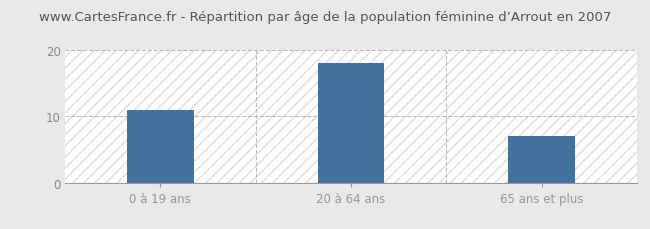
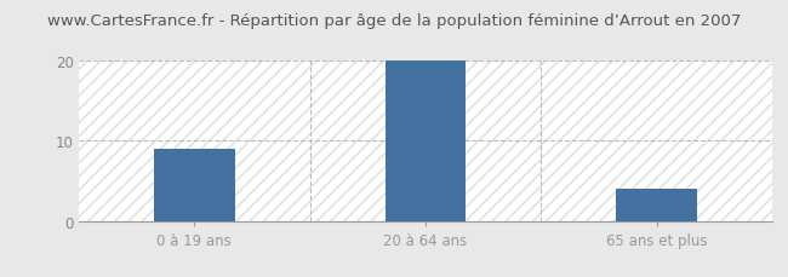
0 à 19 ans: 11 -> 9
20 à 64 ans: 18 -> 20
65 ans et plus: 7 -> 4
